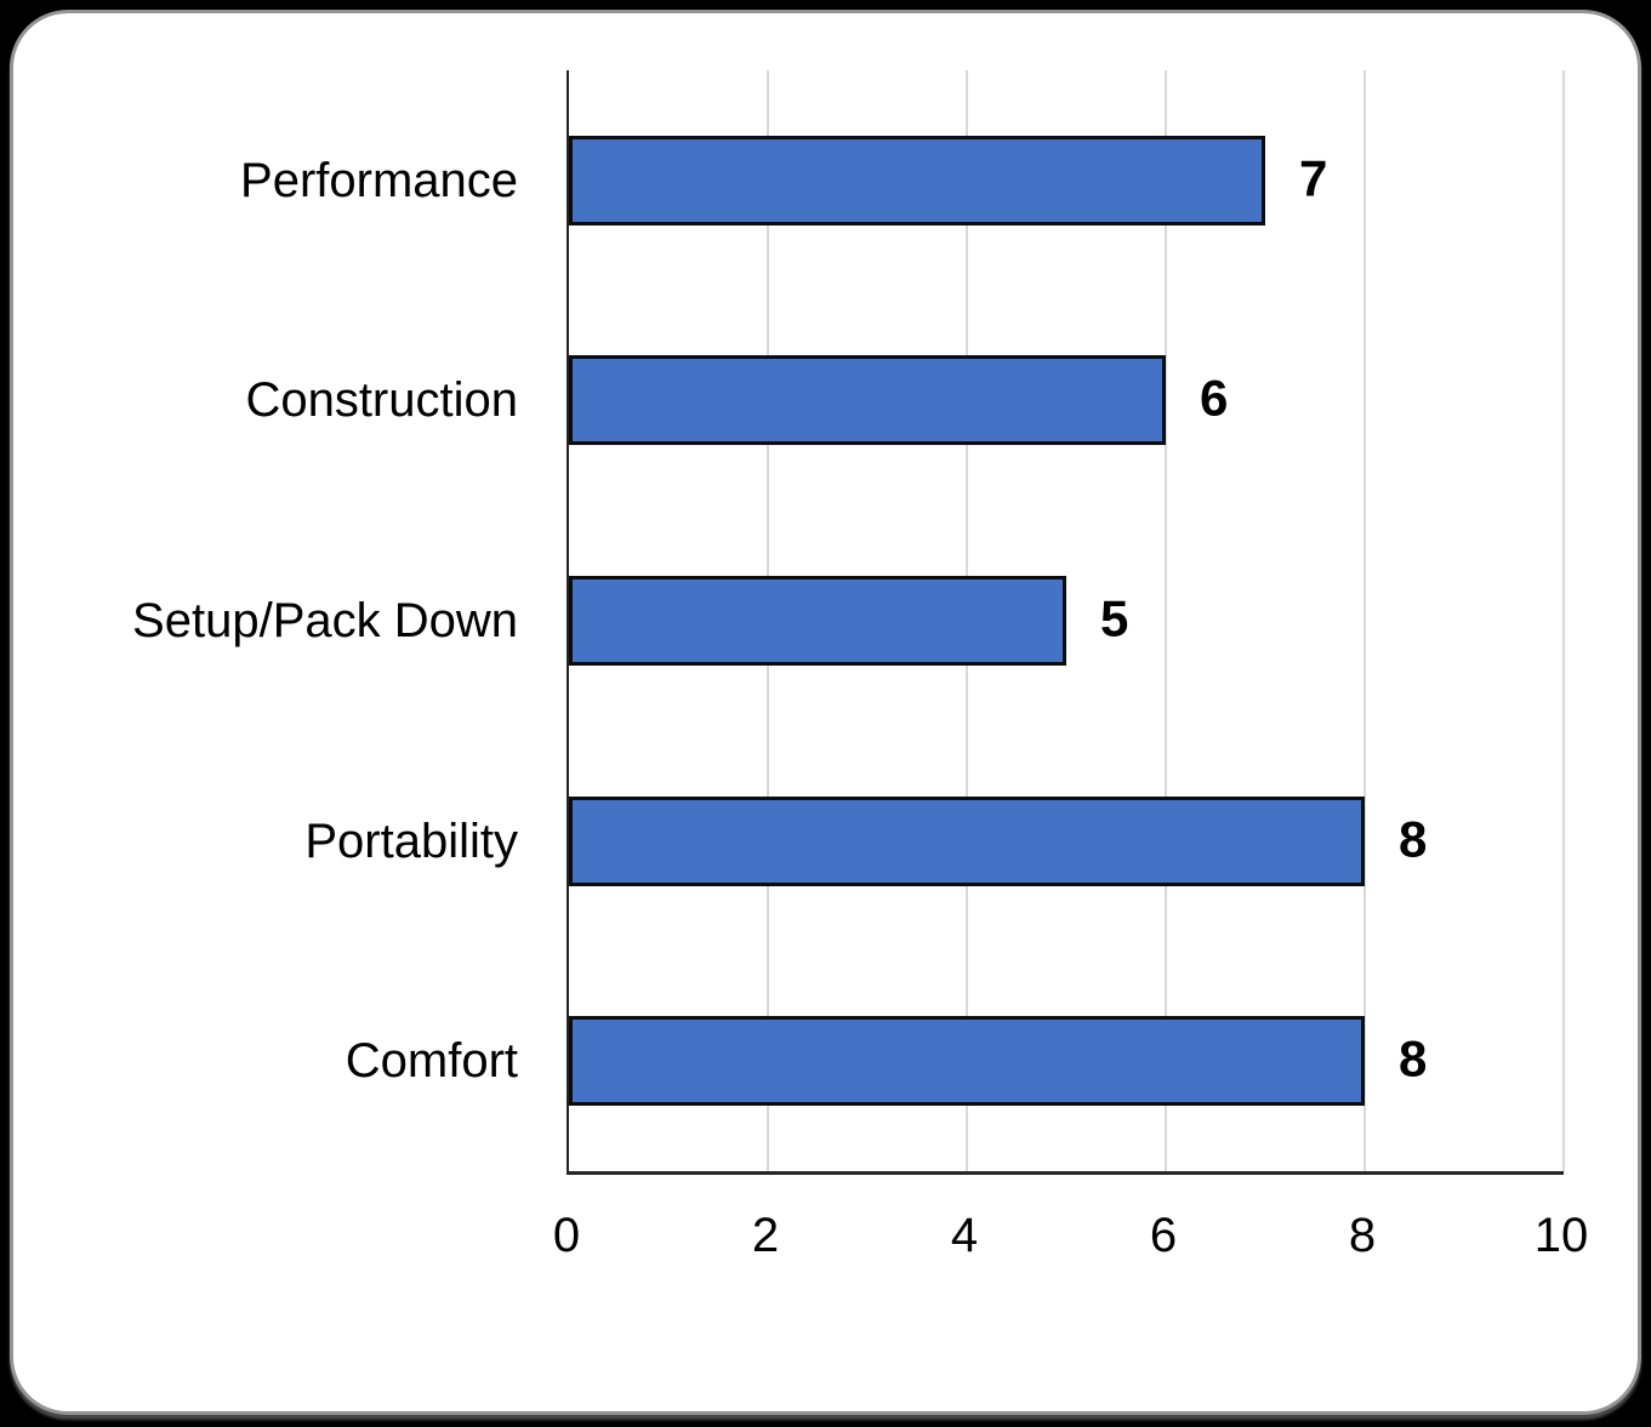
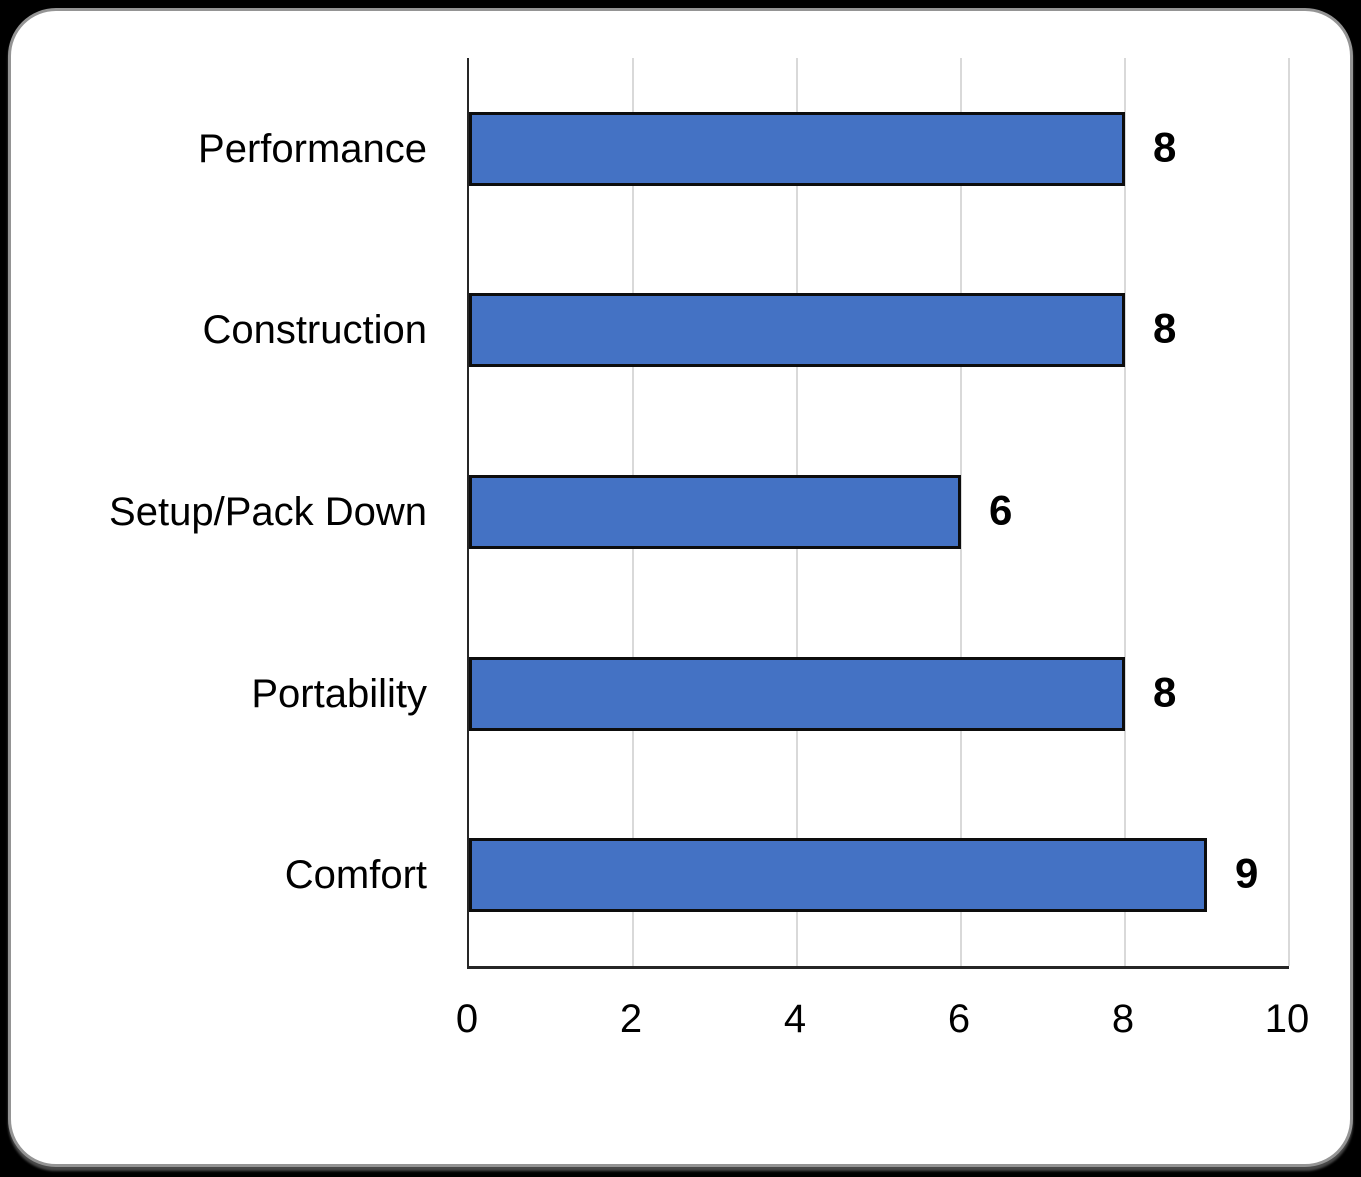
Performance: 7 -> 8
Construction: 6 -> 8
Setup/Pack Down: 5 -> 6
Comfort: 8 -> 9
